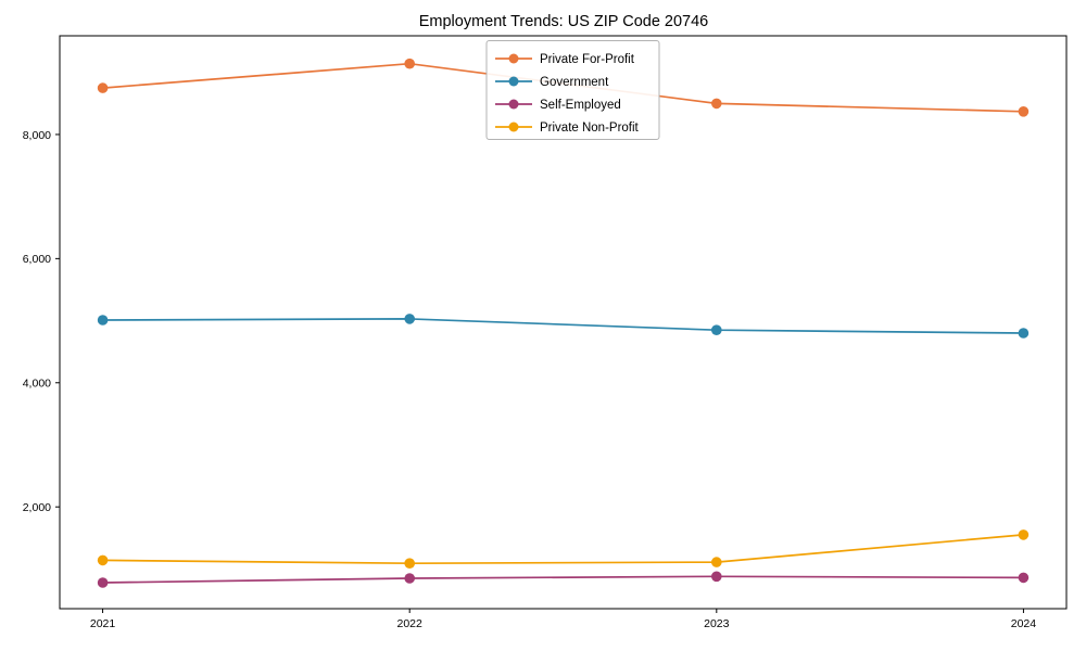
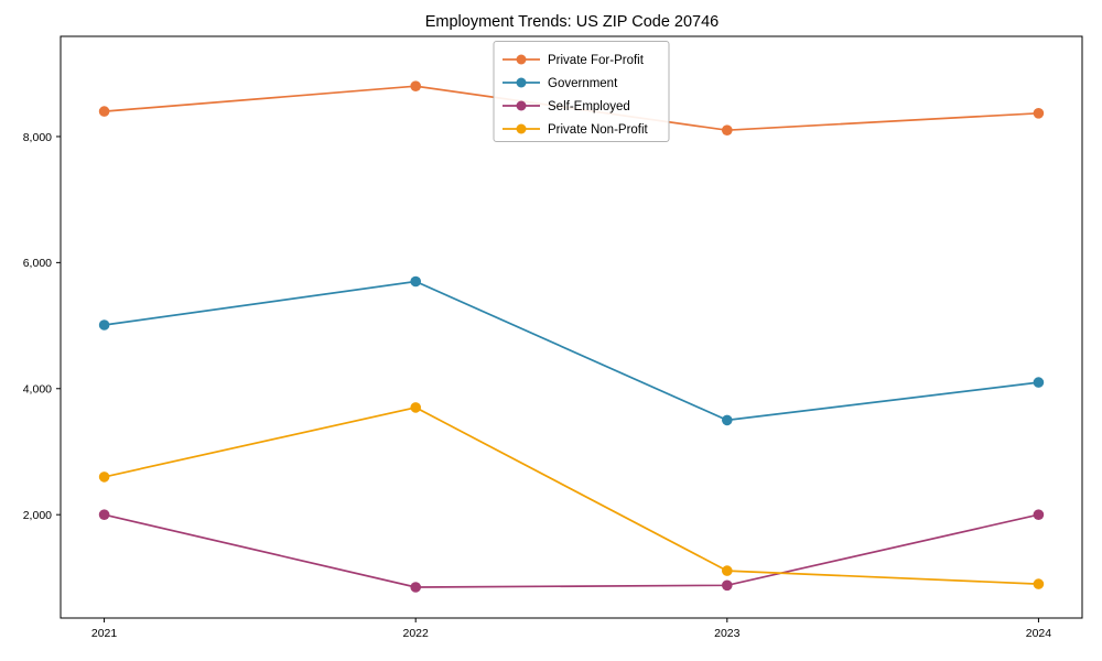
Private For-Profit/2021: 8800 -> 8400
Self-Employed/2021: 800 -> 2000
Private Non-Profit/2021: 1100 -> 2600
Private For-Profit/2022: 9100 -> 8800
Government/2022: 5000 -> 5700
Private Non-Profit/2022: 1100 -> 3700
Private For-Profit/2023: 8500 -> 8100
Government/2023: 4800 -> 3500
Government/2024: 4800 -> 4100
Self-Employed/2024: 900 -> 2000
Private Non-Profit/2024: 1600 -> 900
